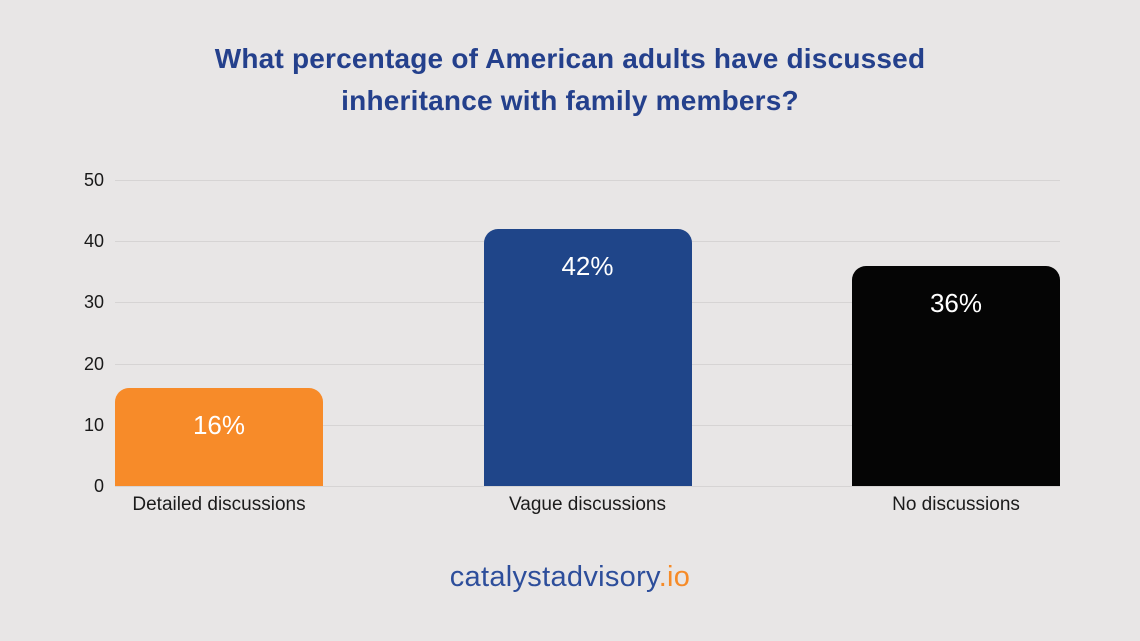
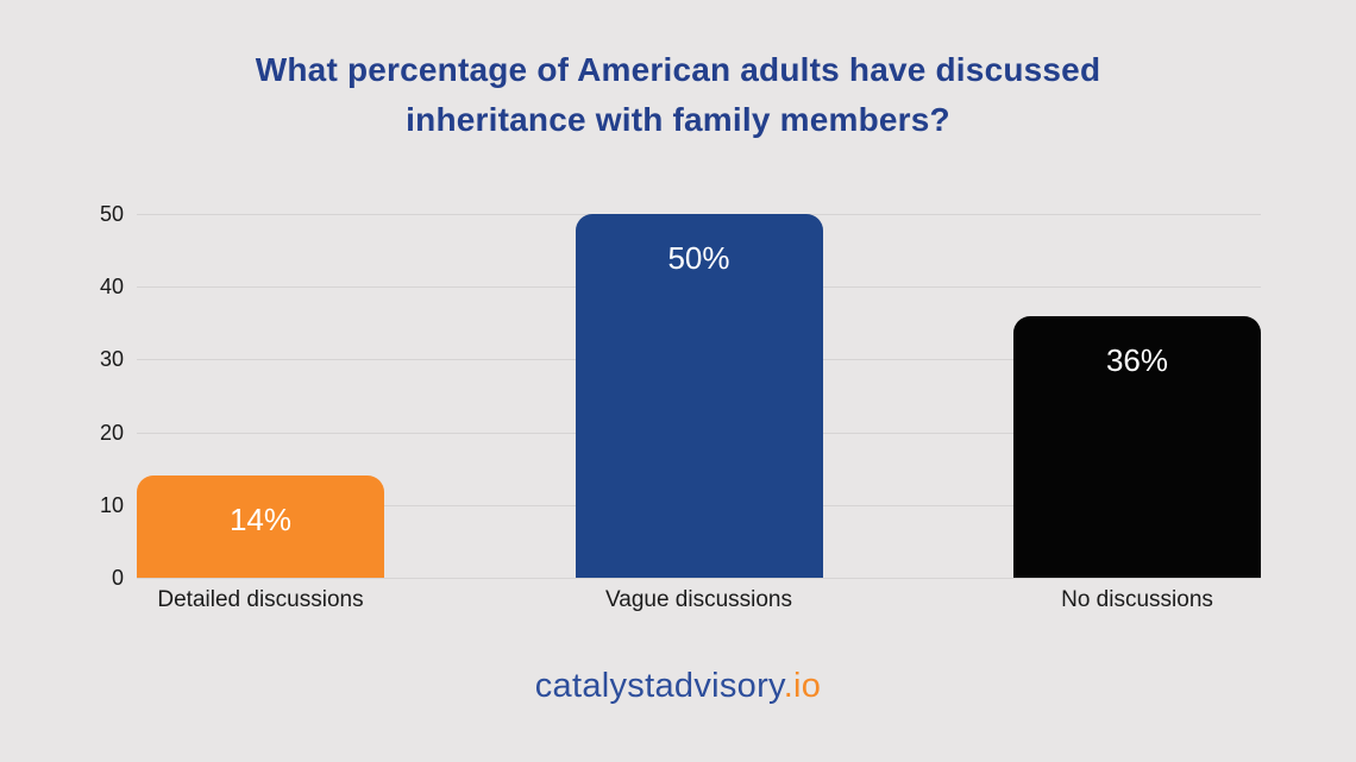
Detailed discussions: 16% -> 14%
Vague discussions: 42% -> 50%
